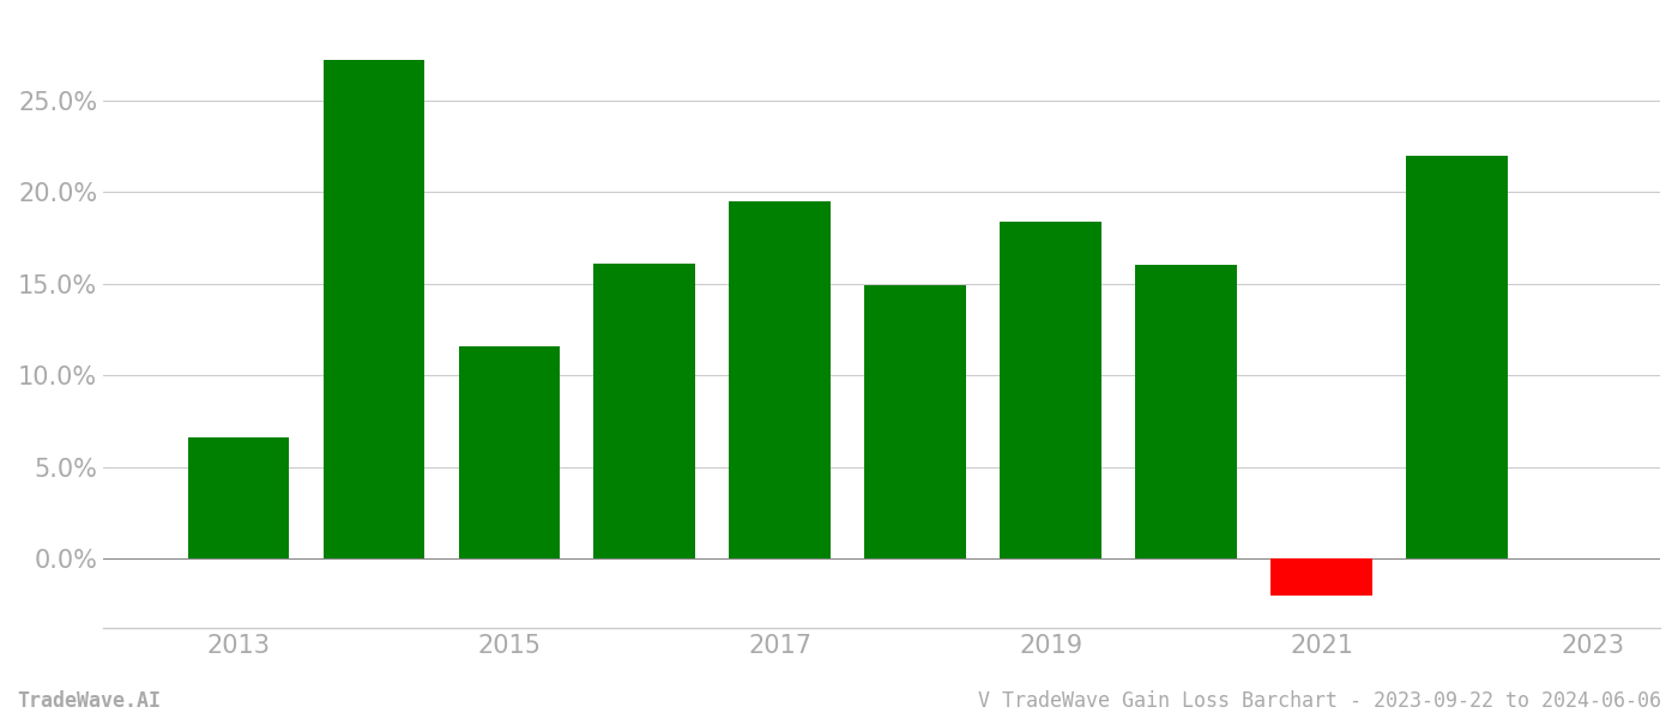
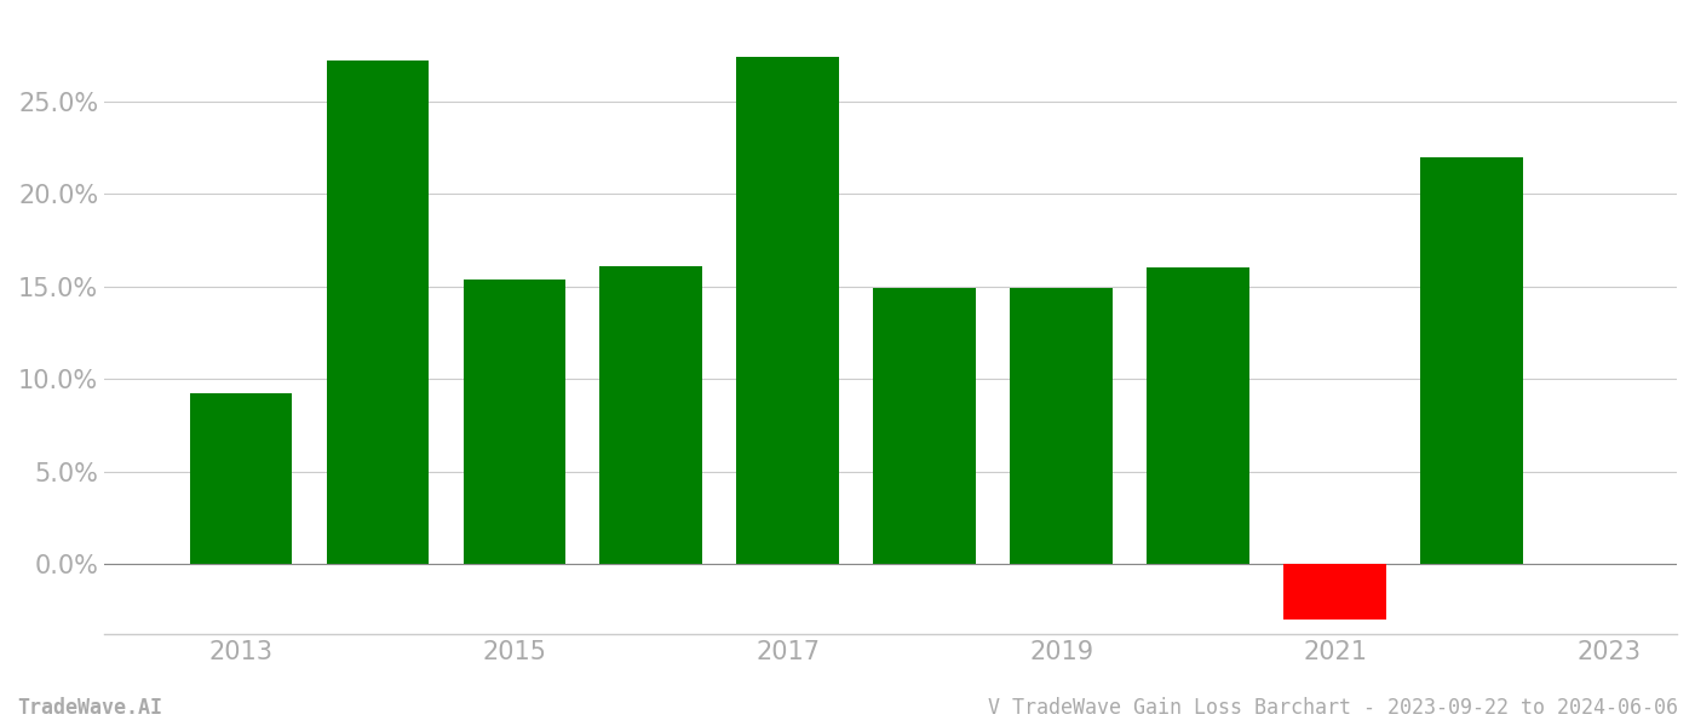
2013: 6.6% -> 9.2%
2015: 11.6% -> 15.4%
2017: 19.5% -> 27.4%
2019: 18.4% -> 14.9%
2021: -2.0% -> -3.0%
